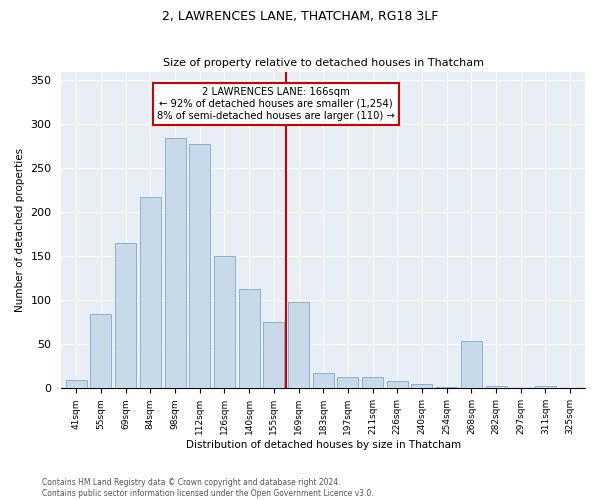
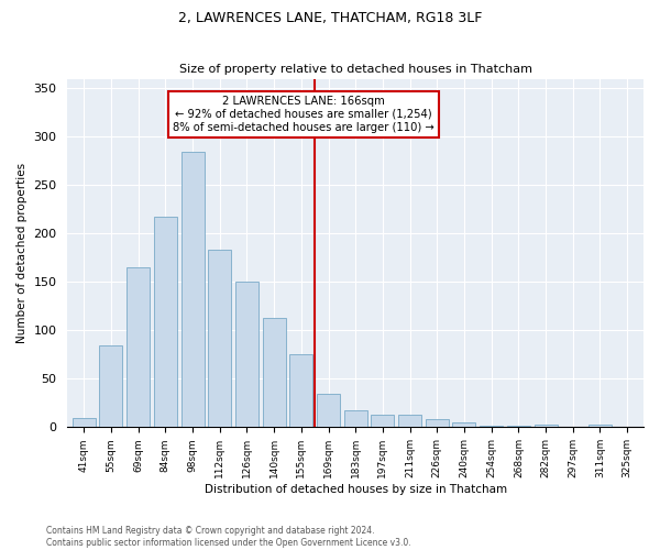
112sqm: 278 -> 183
169sqm: 98 -> 35
268sqm: 54 -> 1
